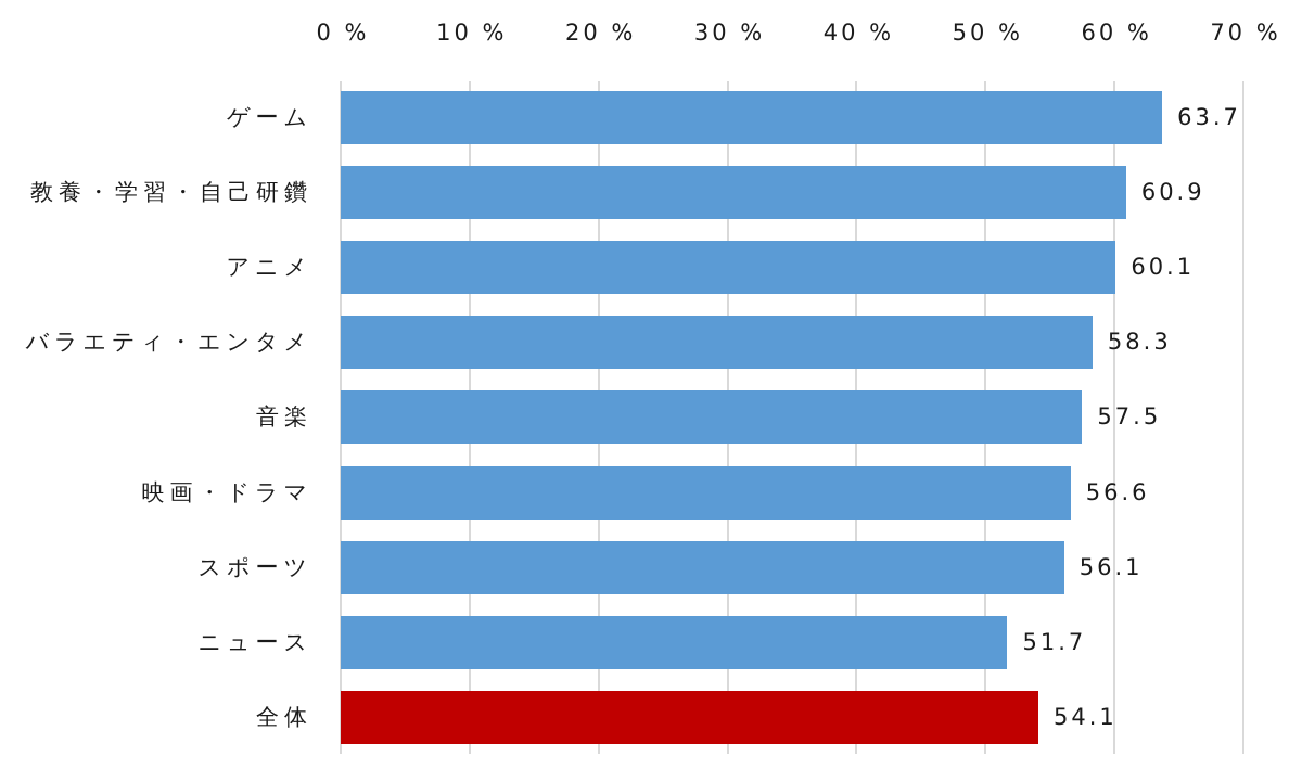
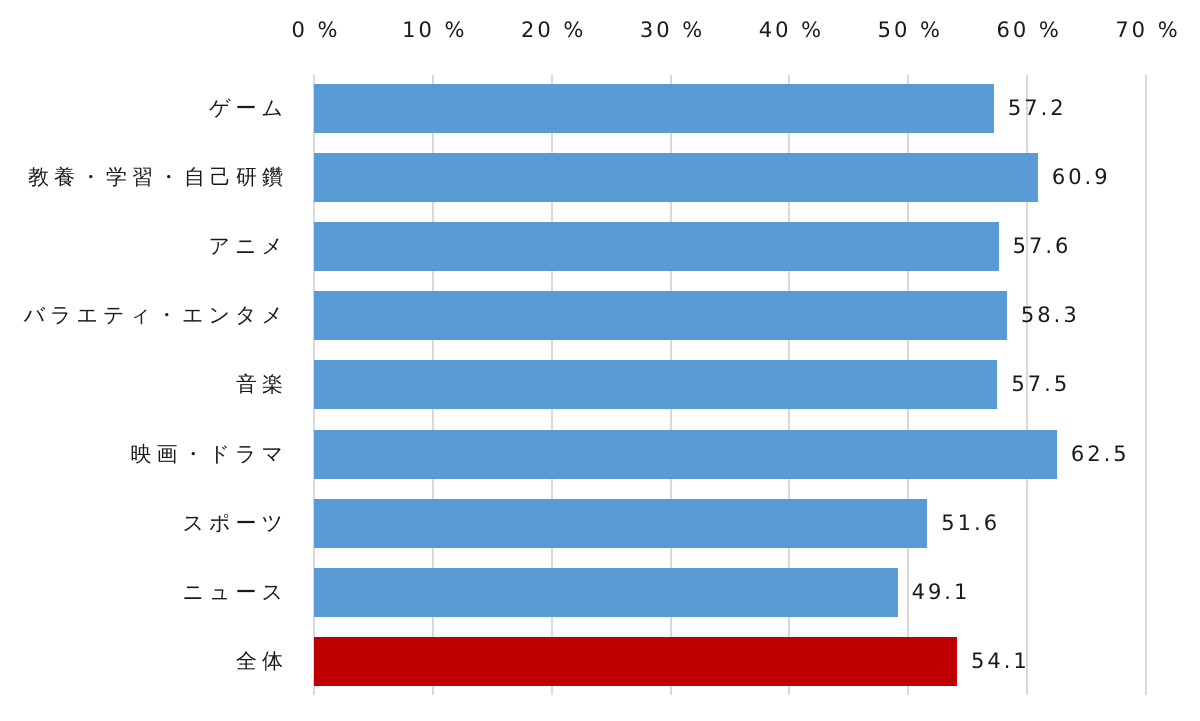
ゲーム: 63.7 -> 57.2
アニメ: 60.1 -> 57.6
映画・ドラマ: 56.6 -> 62.5
スポーツ: 56.1 -> 51.6
ニュース: 51.7 -> 49.1
